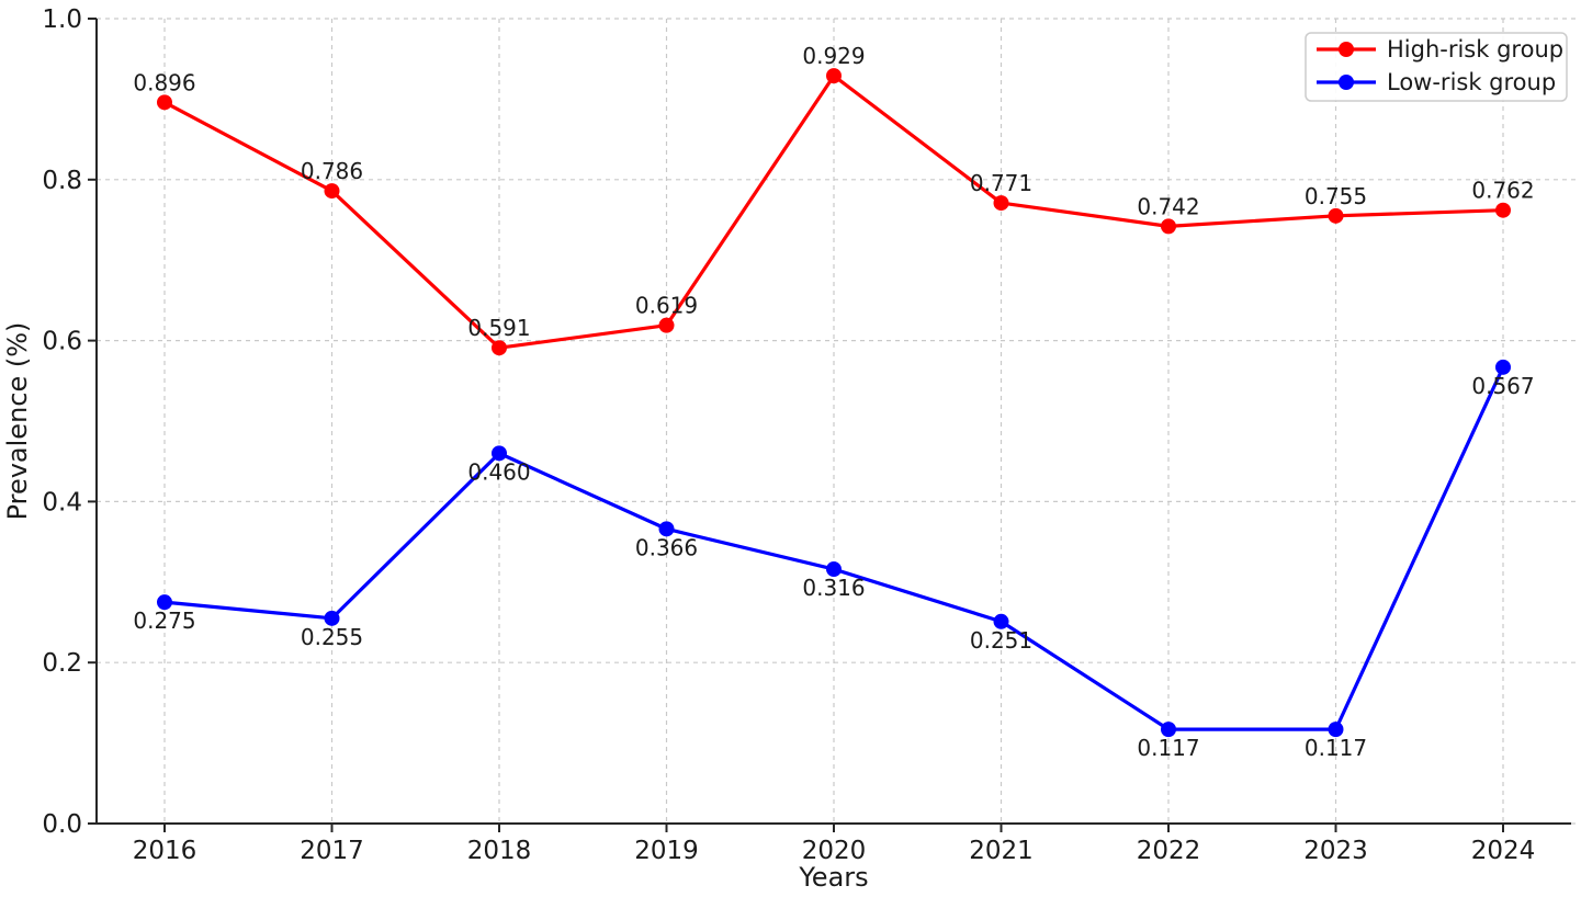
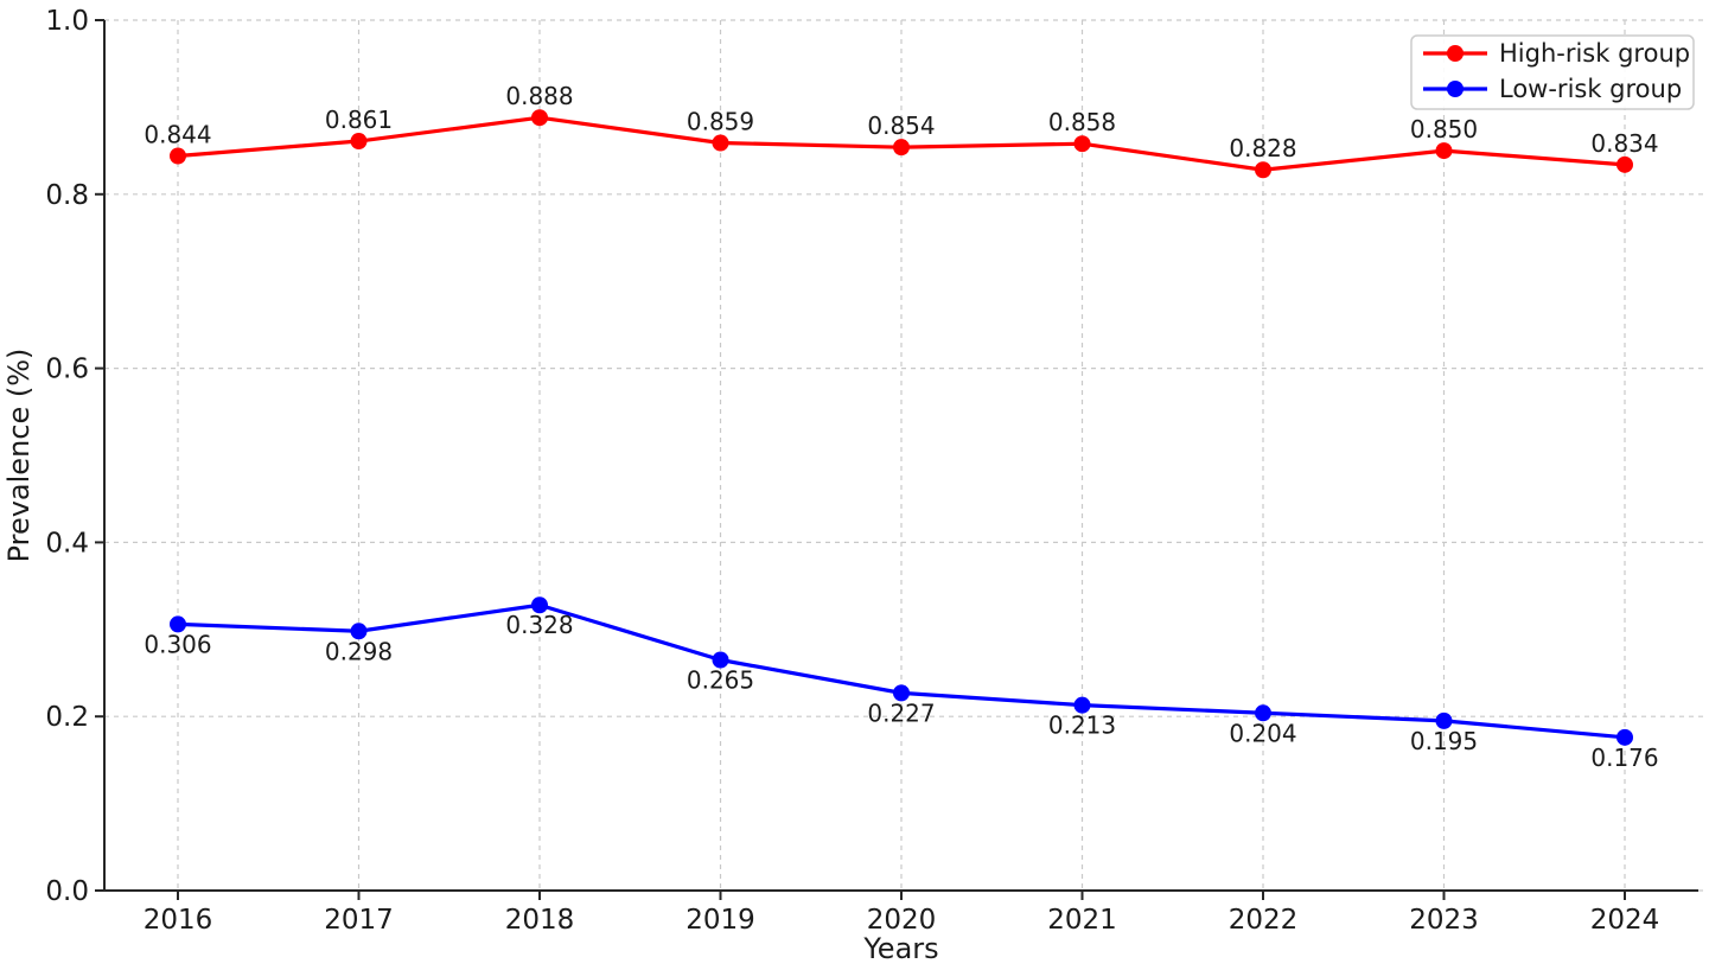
High-risk group/2016: 0.896 -> 0.844
Low-risk group/2016: 0.275 -> 0.306
High-risk group/2017: 0.786 -> 0.861
Low-risk group/2017: 0.255 -> 0.298
High-risk group/2018: 0.591 -> 0.888
Low-risk group/2018: 0.460 -> 0.328
High-risk group/2019: 0.619 -> 0.859
Low-risk group/2019: 0.366 -> 0.265
High-risk group/2020: 0.929 -> 0.854
Low-risk group/2020: 0.316 -> 0.227
High-risk group/2021: 0.771 -> 0.858
Low-risk group/2021: 0.251 -> 0.213
High-risk group/2022: 0.742 -> 0.828
Low-risk group/2022: 0.117 -> 0.204
High-risk group/2023: 0.755 -> 0.850
Low-risk group/2023: 0.117 -> 0.195
High-risk group/2024: 0.762 -> 0.834
Low-risk group/2024: 0.567 -> 0.176
